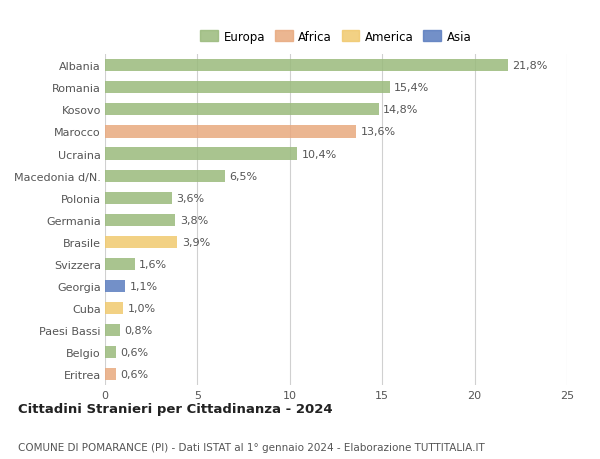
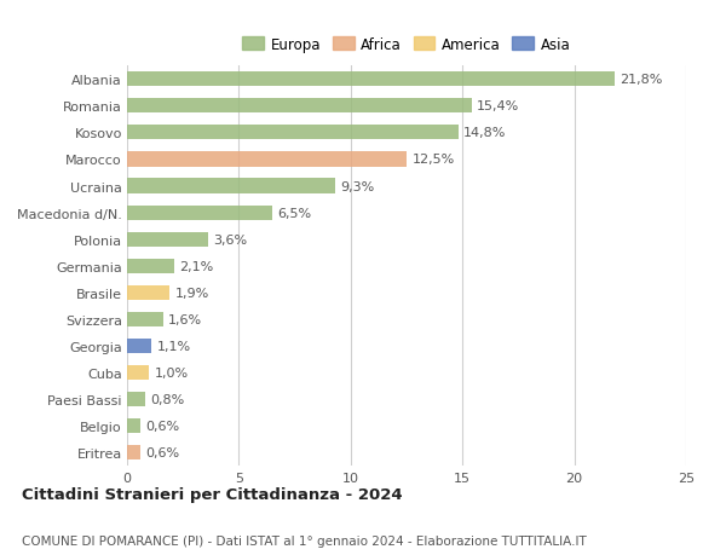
Marocco: 13,6% -> 12,5%
Ucraina: 10,4% -> 9,3%
Germania: 3,8% -> 2,1%
Brasile: 3,9% -> 1,9%
